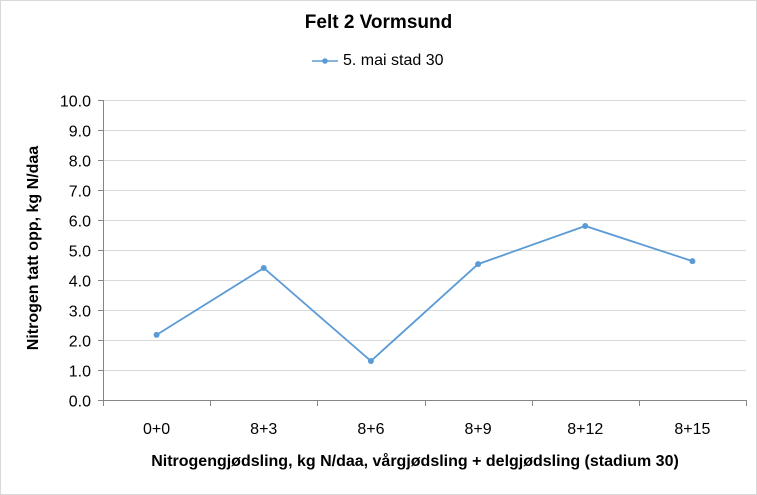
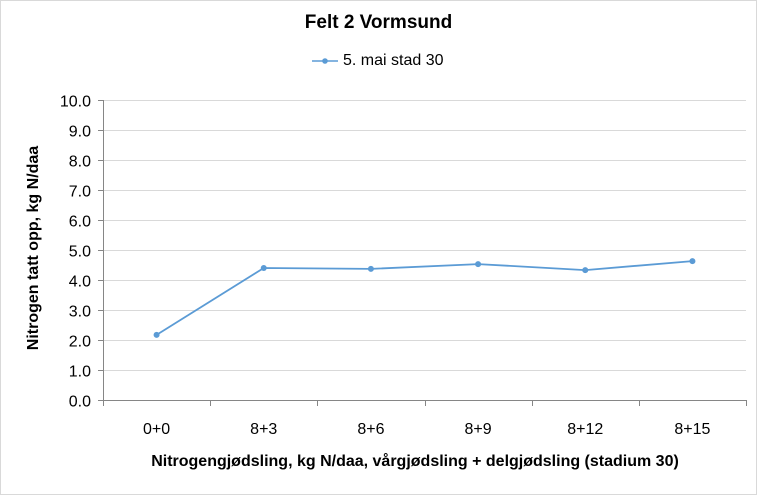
8+6: 1.3 -> 4.4
8+12: 5.8 -> 4.3
